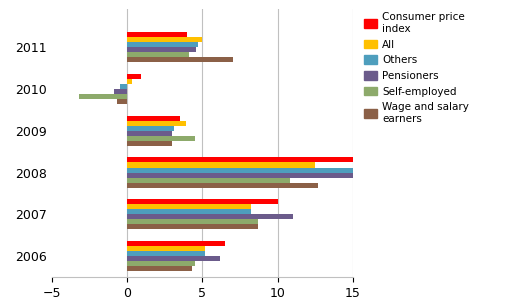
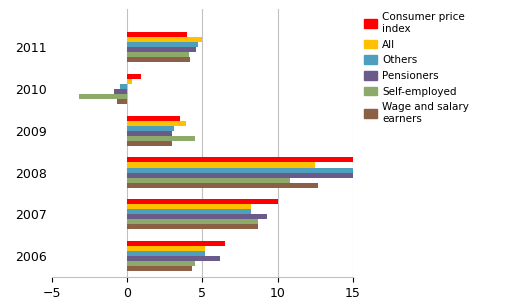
Wage and salary earners/2011: 7.0 -> 4.2
Pensioners/2007: 11.0 -> 9.3
